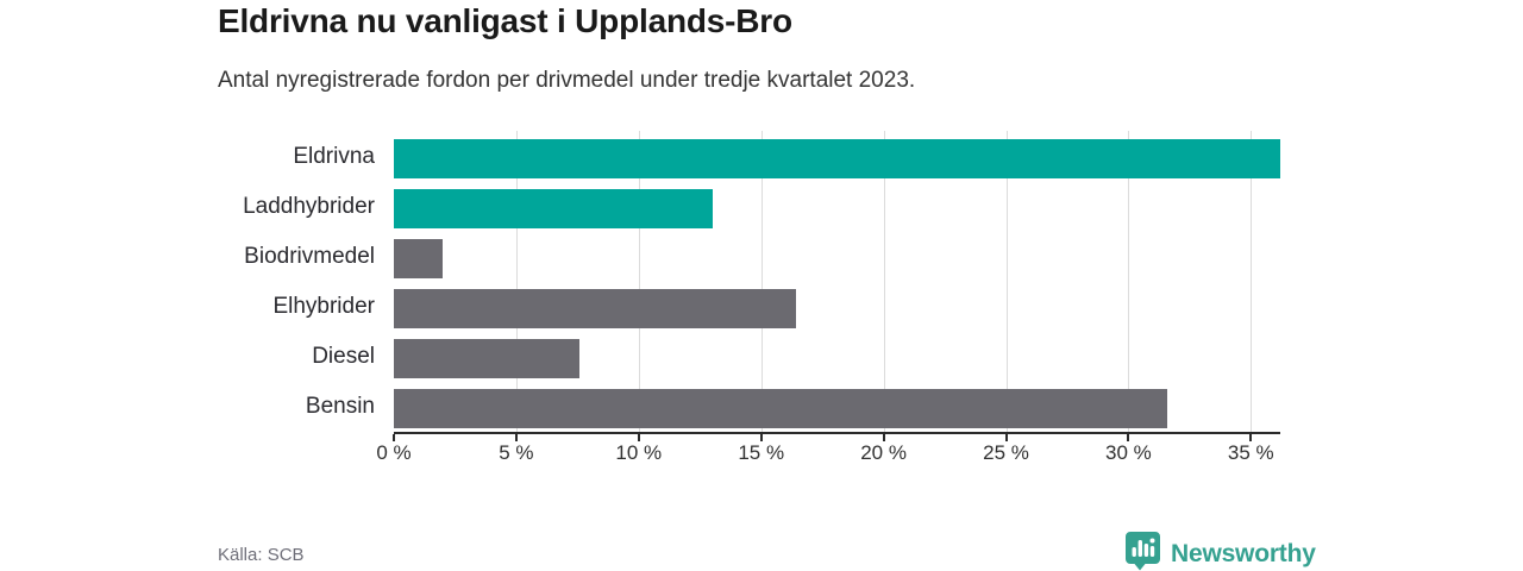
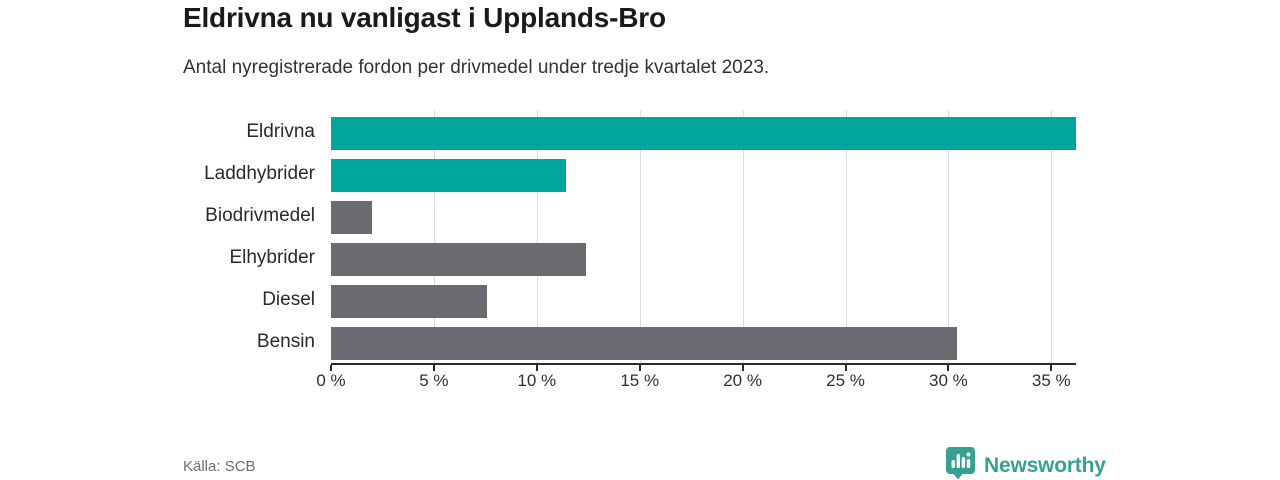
Laddhybrider: 13.0% -> 11.4%
Elhybrider: 16.4% -> 12.4%
Bensin: 31.6% -> 30.4%
